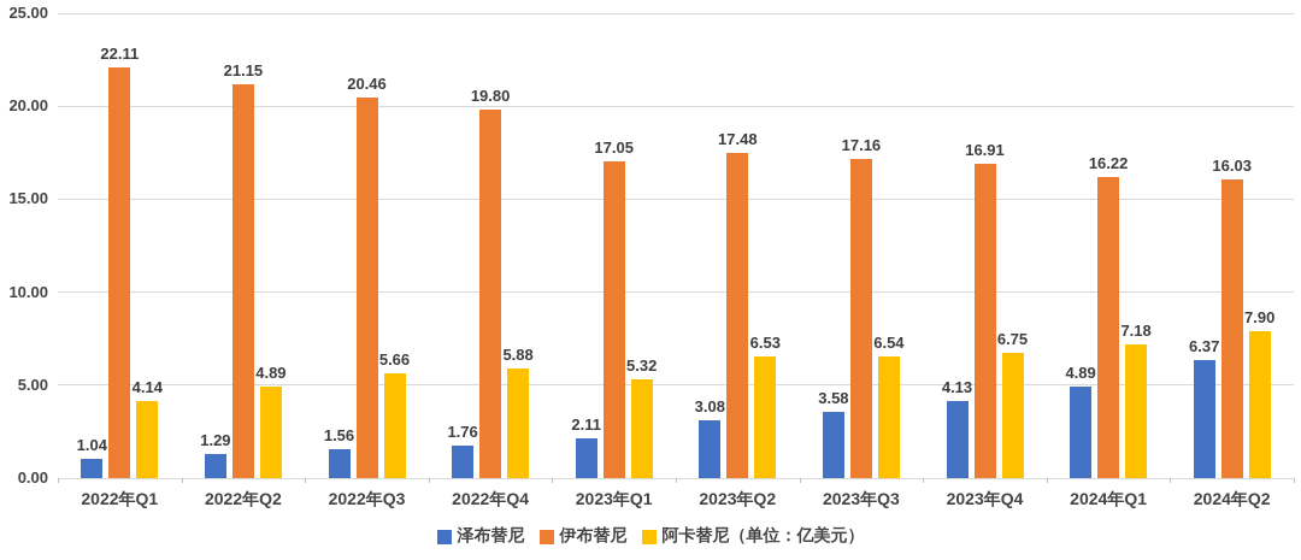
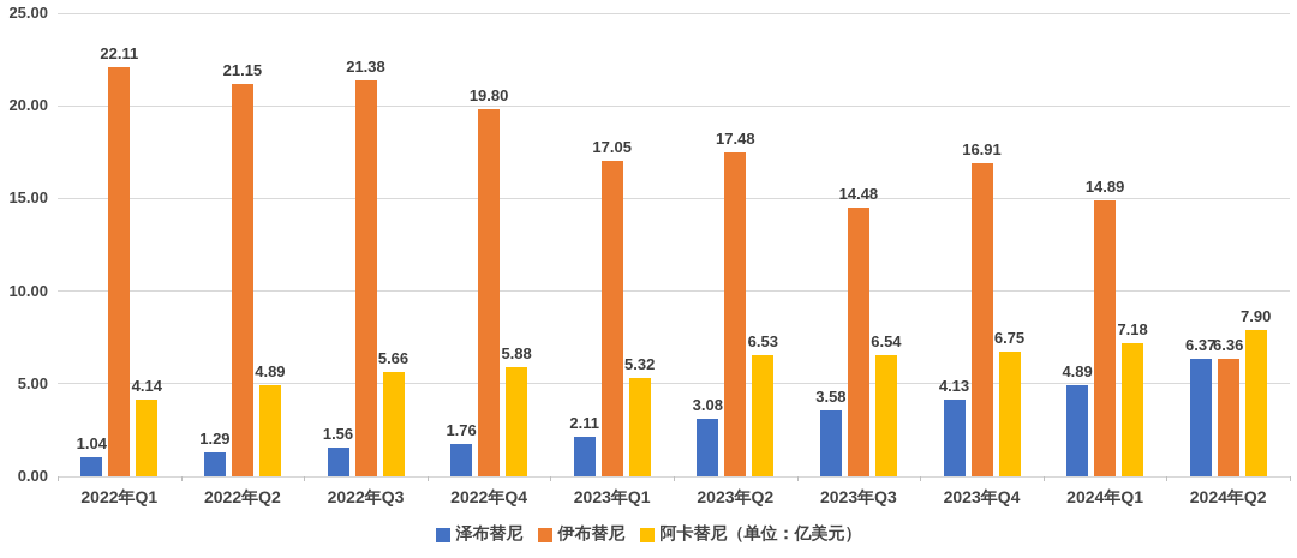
伊布替尼/2022年Q3: 20.46 -> 21.38
伊布替尼/2023年Q3: 17.16 -> 14.48
伊布替尼/2024年Q1: 16.22 -> 14.89
伊布替尼/2024年Q2: 16.03 -> 6.36
